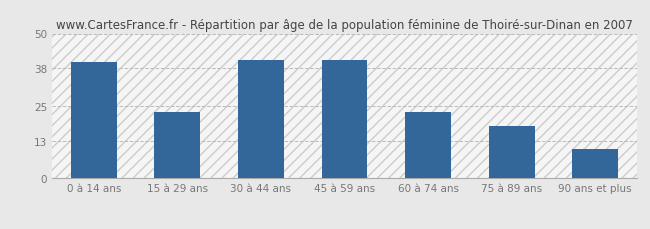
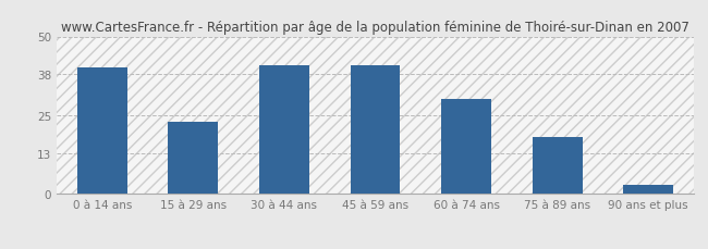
60 à 74 ans: 23 -> 30
90 ans et plus: 10 -> 3
